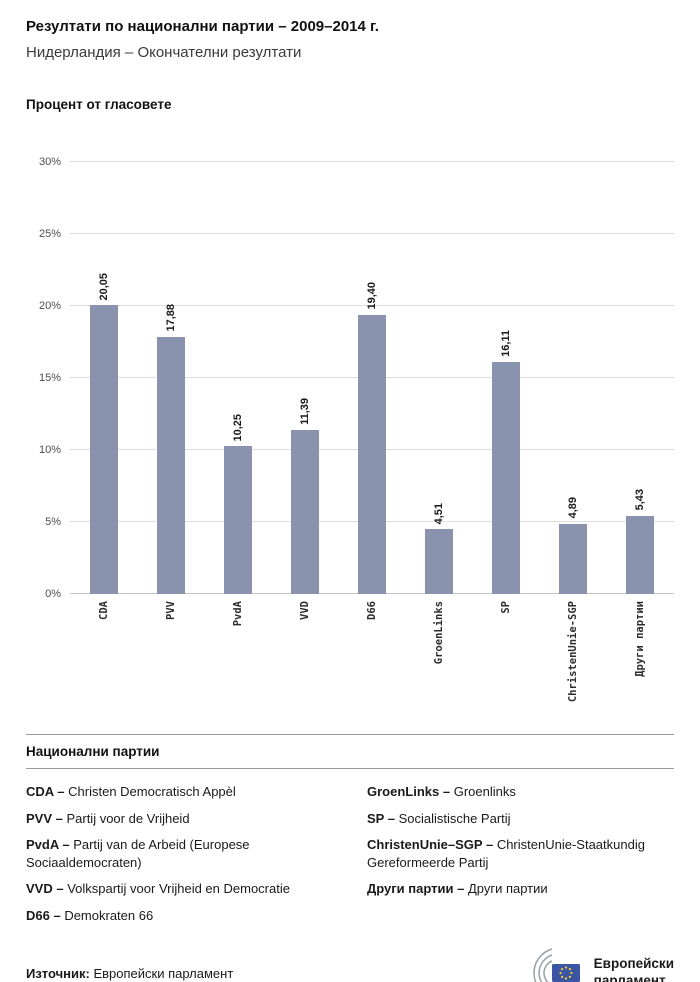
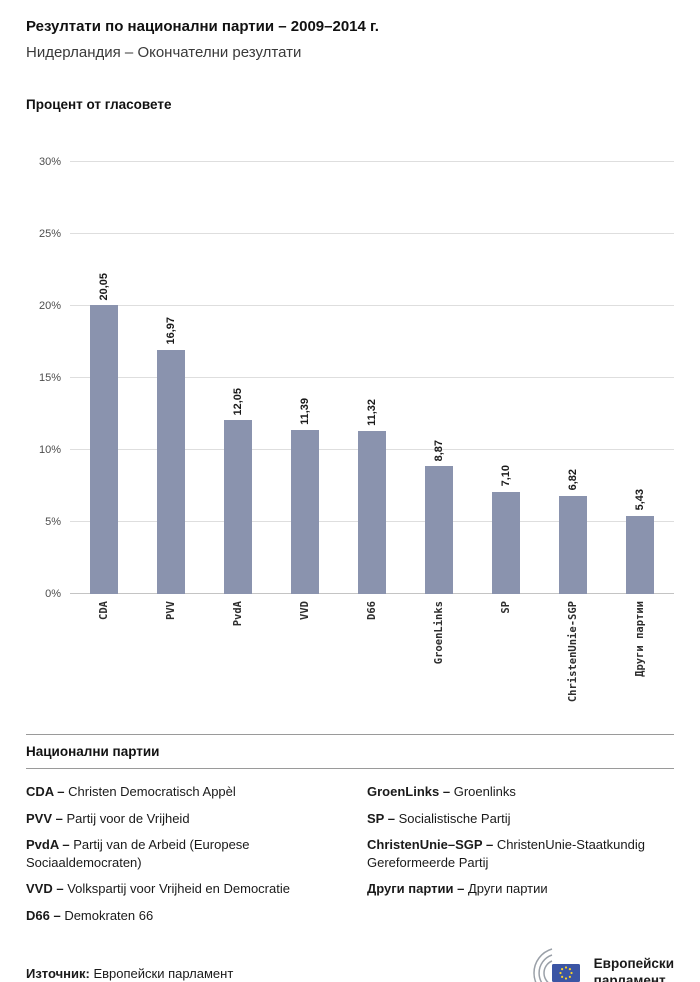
PVV: 17,88 -> 16,97
PvdA: 10,25 -> 12,05
D66: 19,40 -> 11,32
GroenLinks: 4,51 -> 8,87
SP: 16,11 -> 7,10
ChristenUnie-SGP: 4,89 -> 6,82
